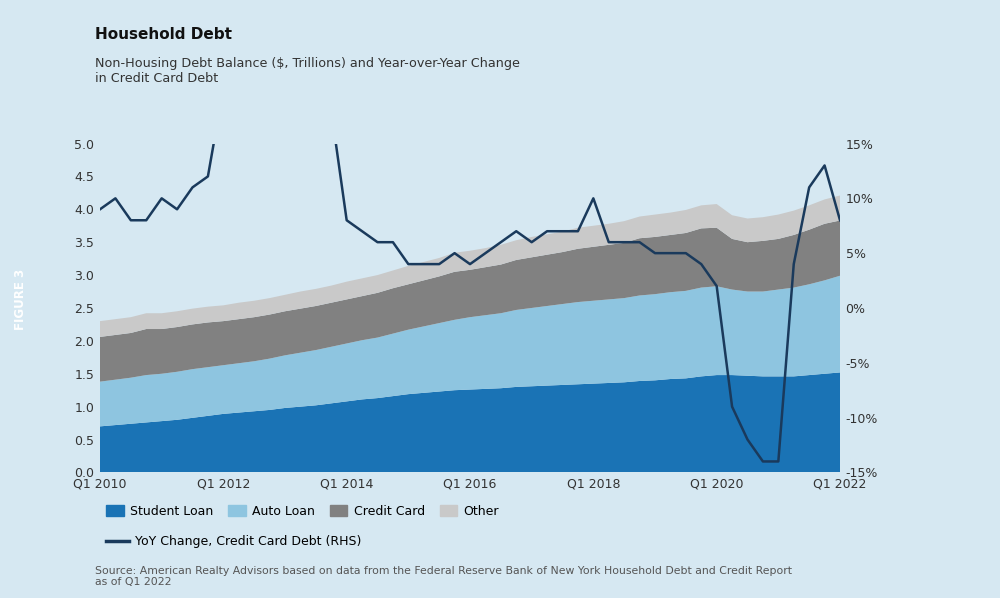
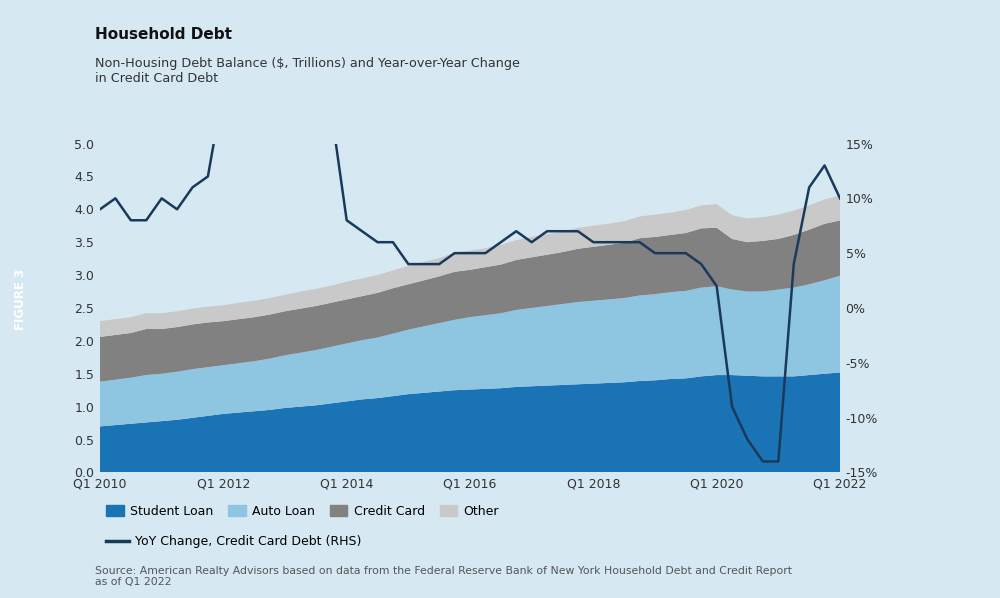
YoY Change, Credit Card Debt (RHS)/Q1 2016: 4% -> 5%
YoY Change, Credit Card Debt (RHS)/Q1 2018: 10% -> 6%
YoY Change, Credit Card Debt (RHS)/Q1 2022: 8% -> 10%
